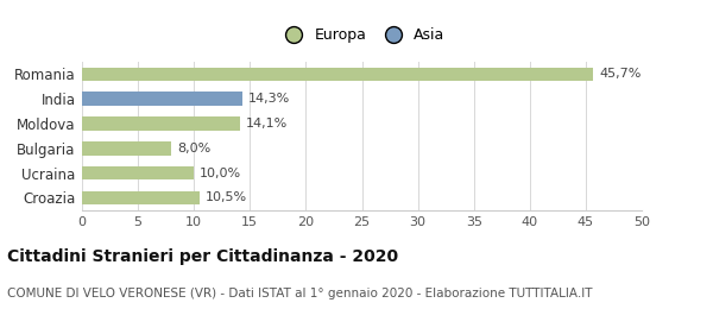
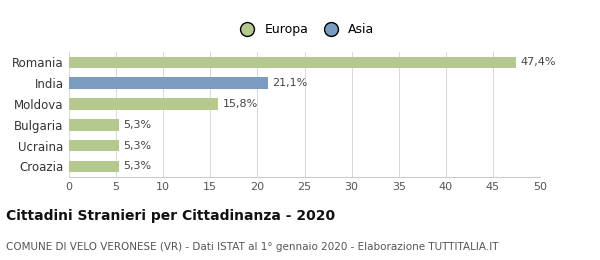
Romania: 45,7% -> 47,4%
India: 14,3% -> 21,1%
Moldova: 14,1% -> 15,8%
Bulgaria: 8,0% -> 5,3%
Ucraina: 10,0% -> 5,3%
Croazia: 10,5% -> 5,3%
